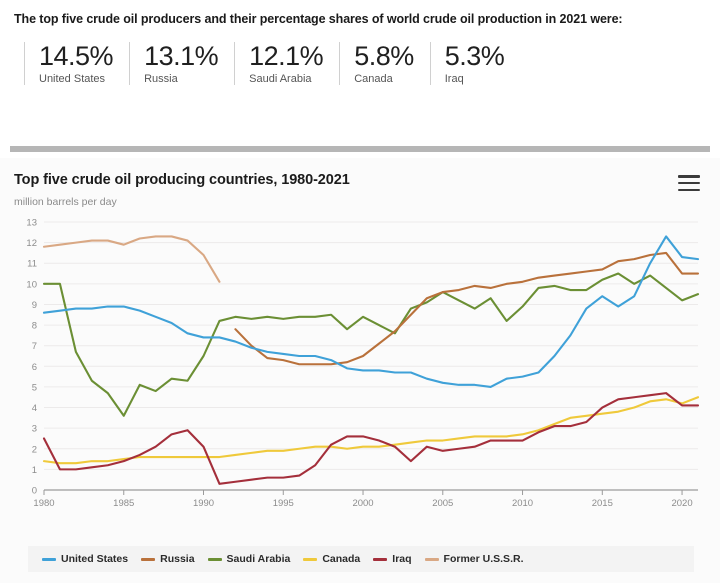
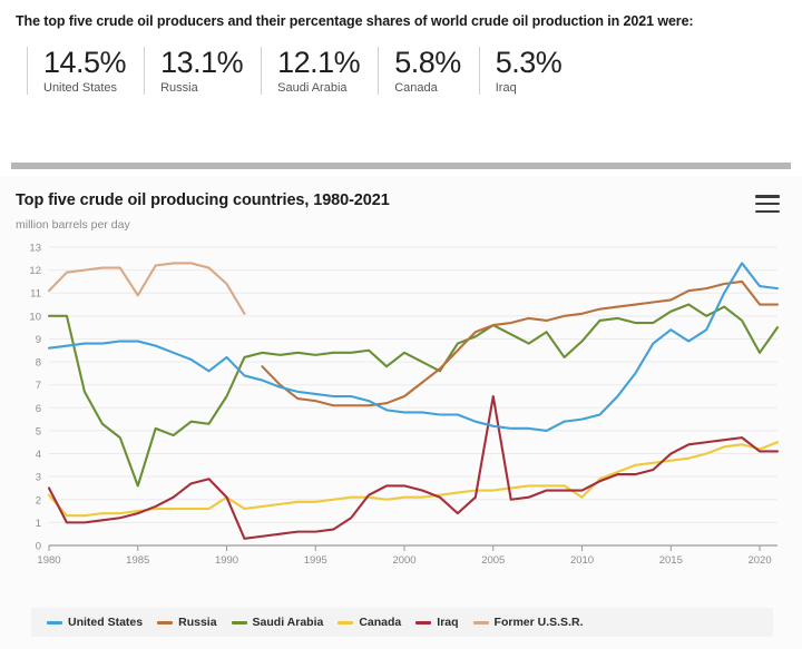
Canada/1980: 1.4 -> 2.2
Former U.S.S.R./1980: 11.8 -> 11.1
Saudi Arabia/1985: 3.6 -> 2.6
Former U.S.S.R./1985: 11.9 -> 10.9
United States/1990: 7.4 -> 8.2
Canada/1990: 1.6 -> 2.1
Iraq/2005: 1.9 -> 6.5
Canada/2010: 2.7 -> 2.1
Saudi Arabia/2020: 9.2 -> 8.4
